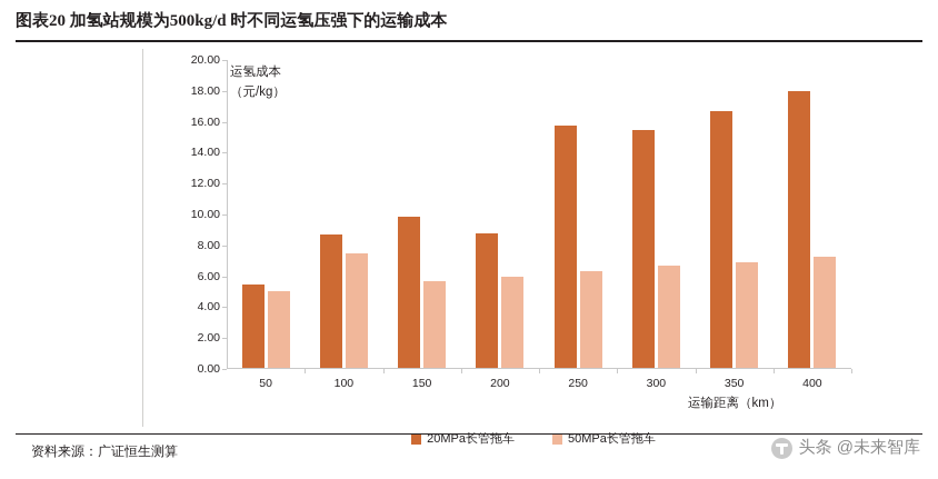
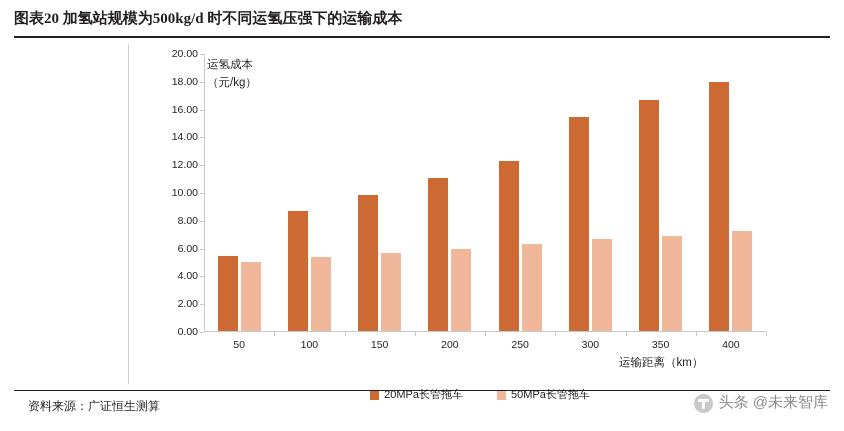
50MPa长管拖车/100: 7.4 -> 5.3
20MPa长管拖车/200: 8.7 -> 11.0
20MPa长管拖车/250: 15.7 -> 12.2
